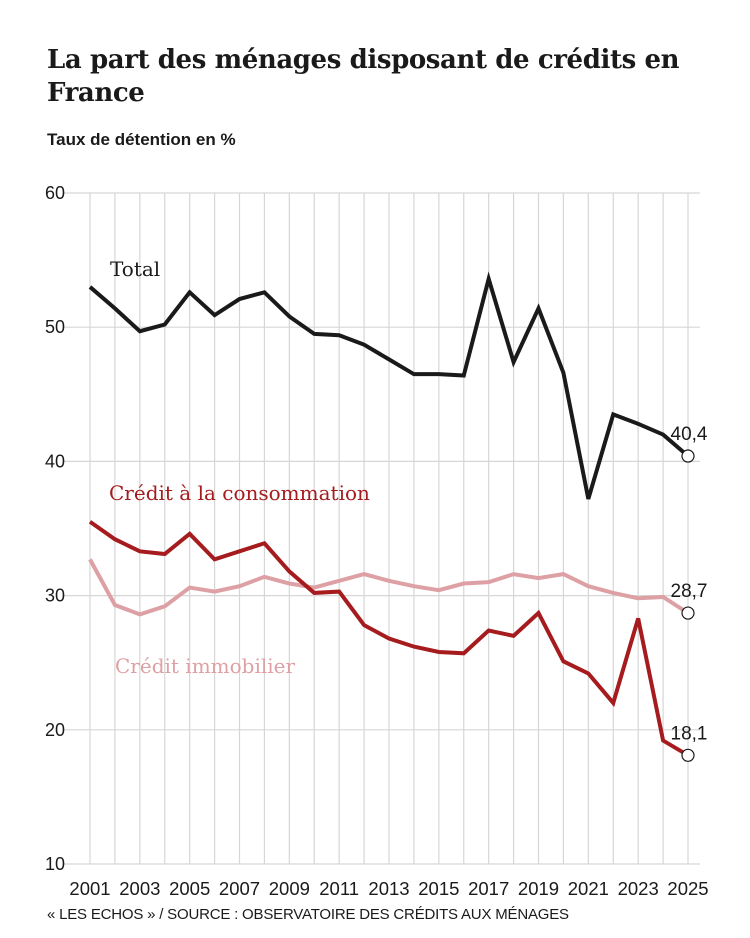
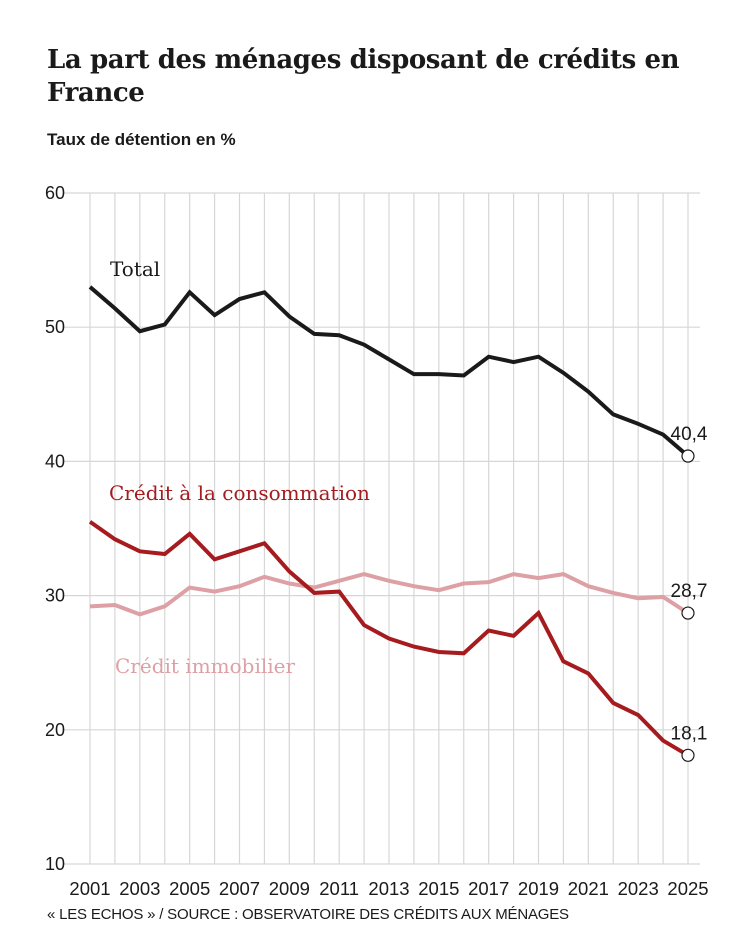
Crédit immobilier/2001: 32.7 -> 29.2
Total/2017: 53.6 -> 47.8
Total/2019: 51.4 -> 47.8
Total/2021: 37.2 -> 45.2
Crédit à la consommation/2023: 28.3 -> 21.1
